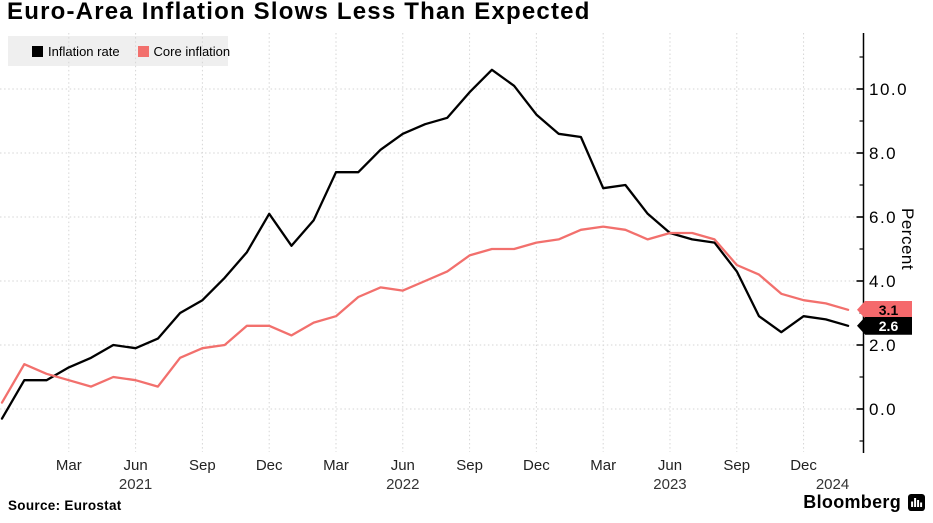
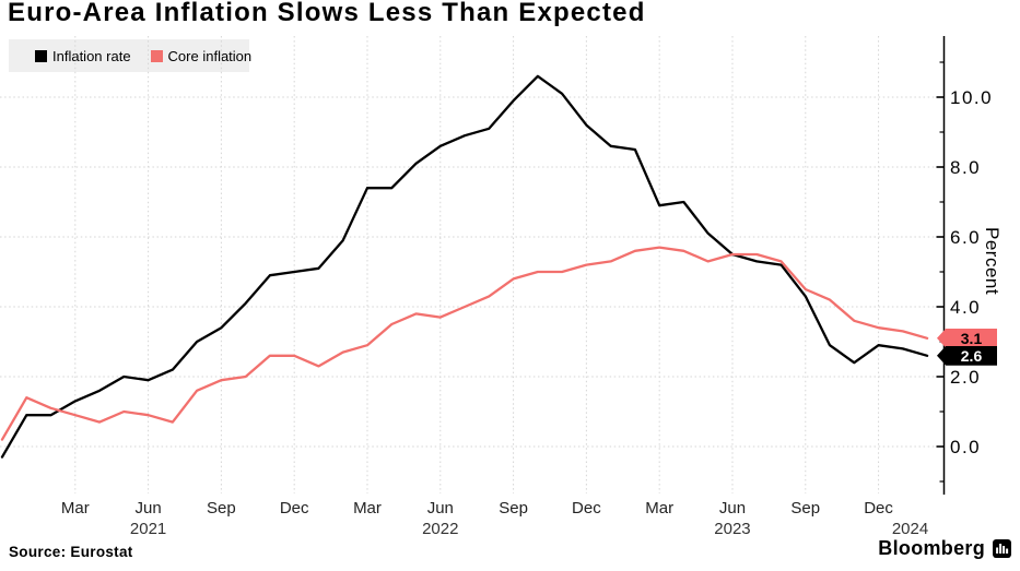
Inflation rate/Dec 2021: 6.1 -> 5.0
